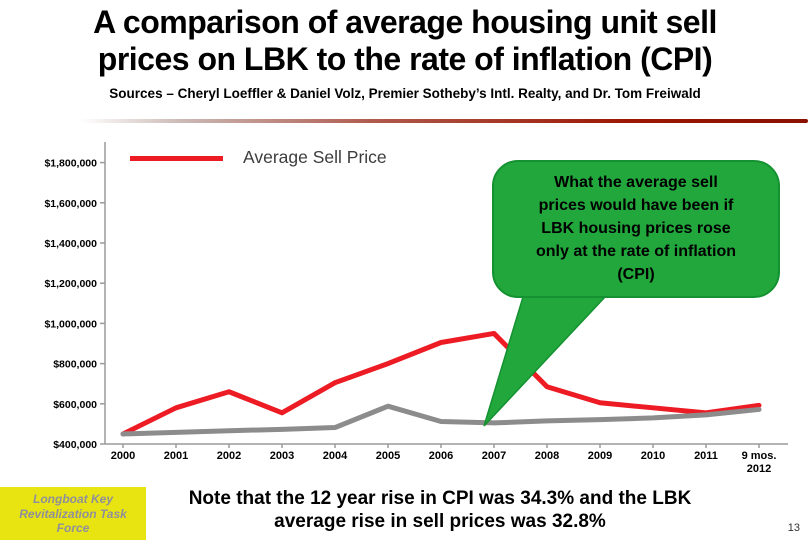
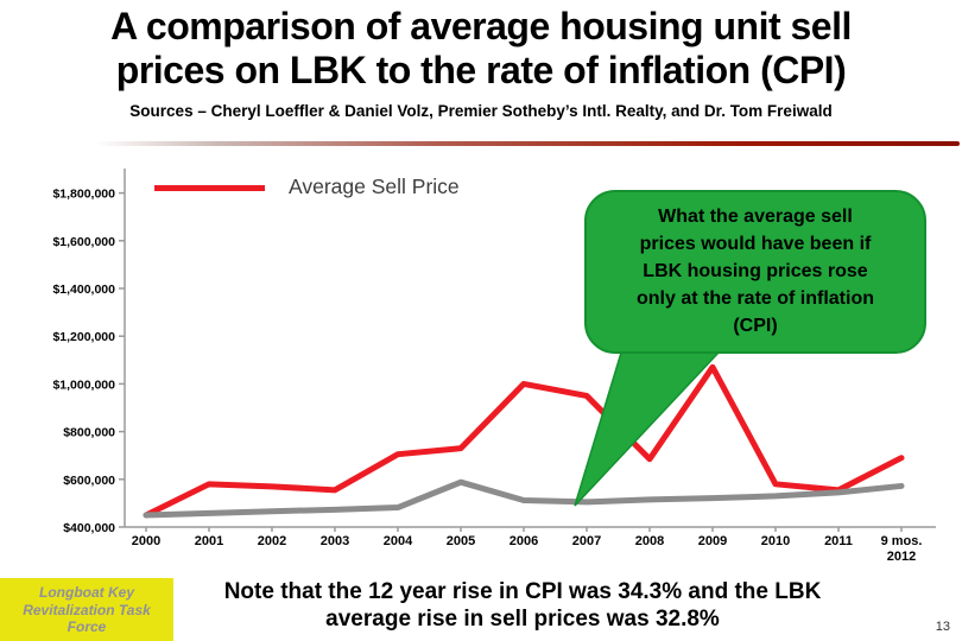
Average Sell Price/2002: $660000 -> $570000
Average Sell Price/2005: $800000 -> $730000
Average Sell Price/2006: $900000 -> $1000000
Average Sell Price/2009: $600000 -> $1070000
Average Sell Price/9 mos. 2012: $590000 -> $690000
